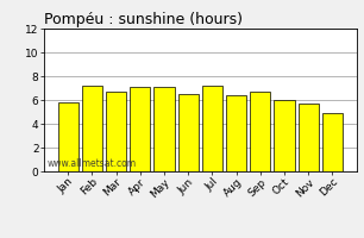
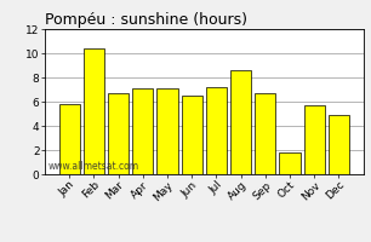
Feb: 7.2 -> 10.4
Aug: 6.4 -> 8.6
Oct: 6.0 -> 1.8
